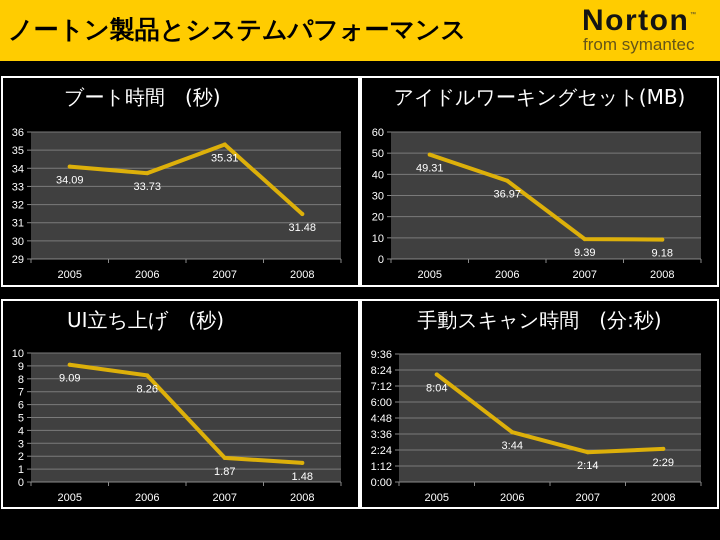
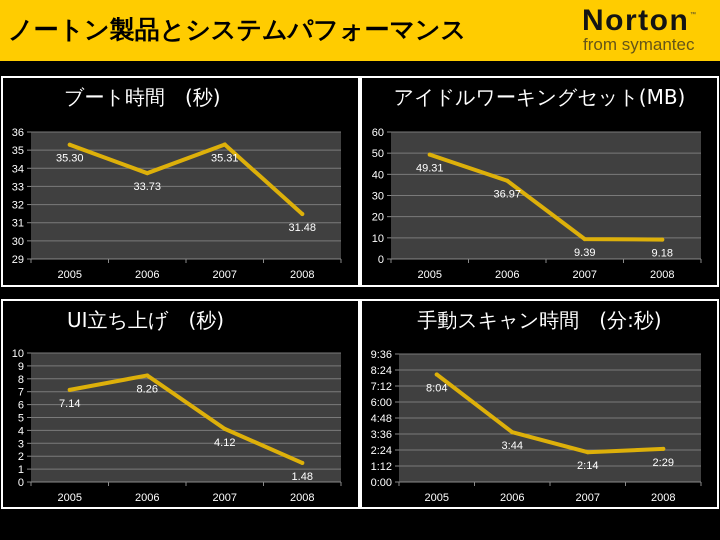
ブート時間 (秒)/2005: 34.09 -> 35.30
UI立ち上げ (秒)/2005: 9.09 -> 7.14
UI立ち上げ (秒)/2007: 1.87 -> 4.12
